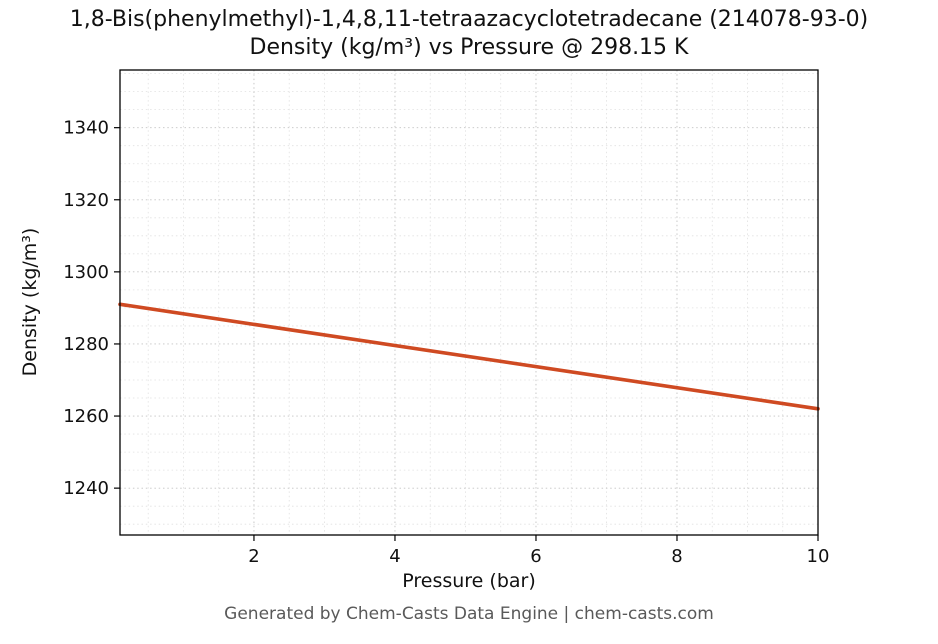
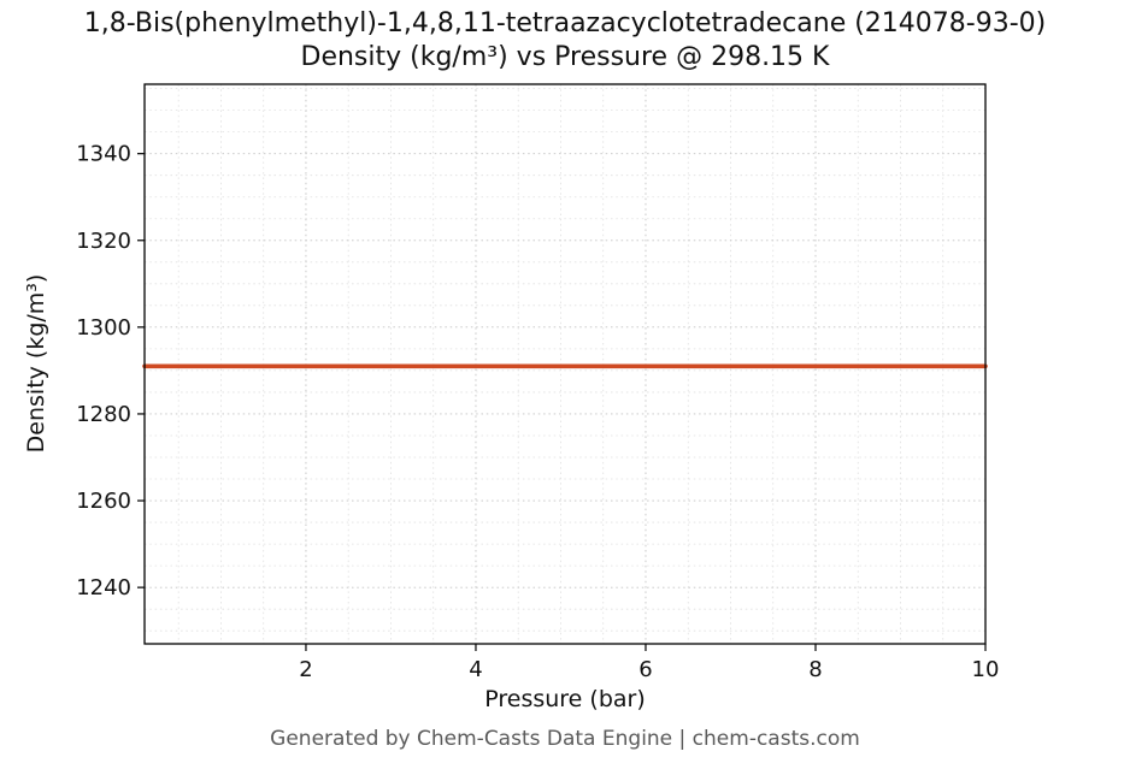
10: 1262 -> 1291
